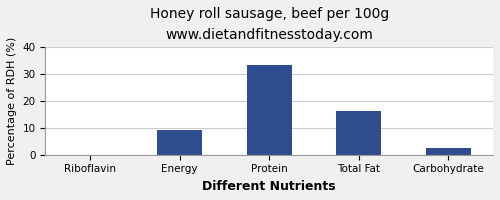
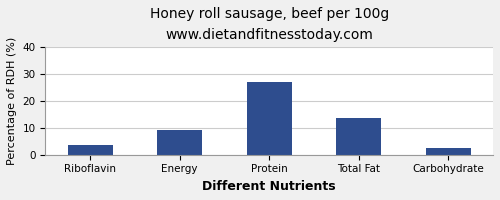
Riboflavin: 0.1 -> 3.5
Protein: 33.3 -> 27.0
Total Fat: 16.4 -> 13.5
